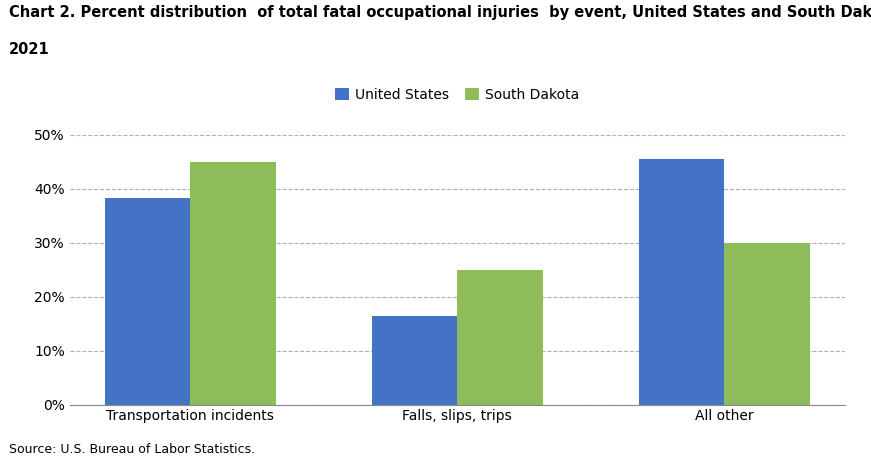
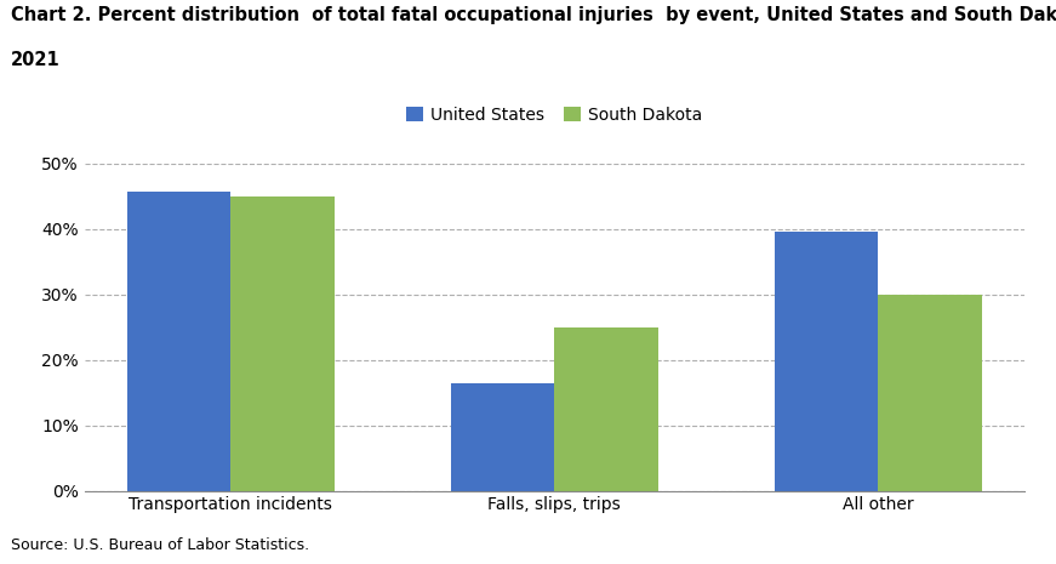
United States/Transportation incidents: 38.3% -> 45.8%
United States/All other: 45.5% -> 39.6%
